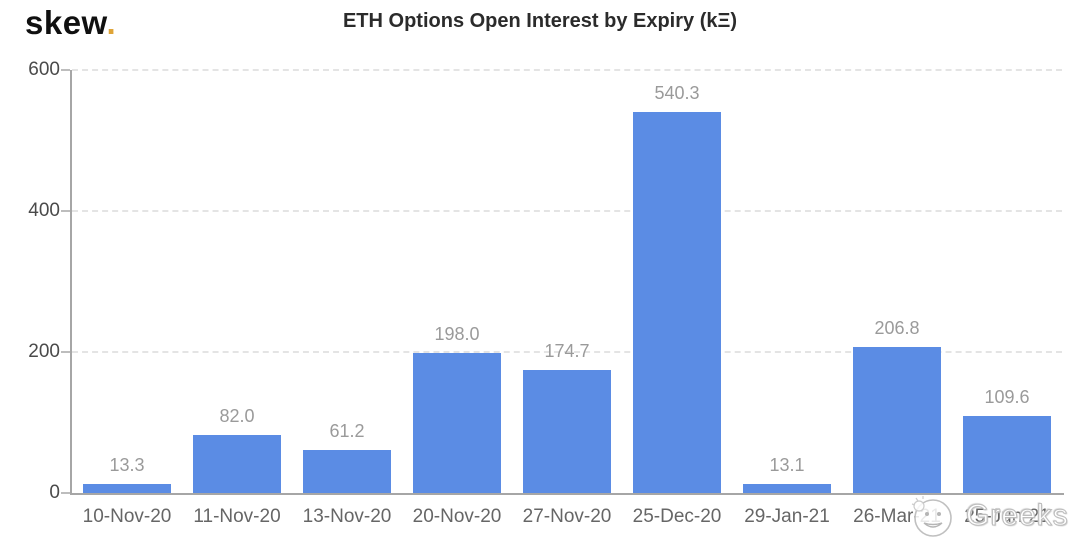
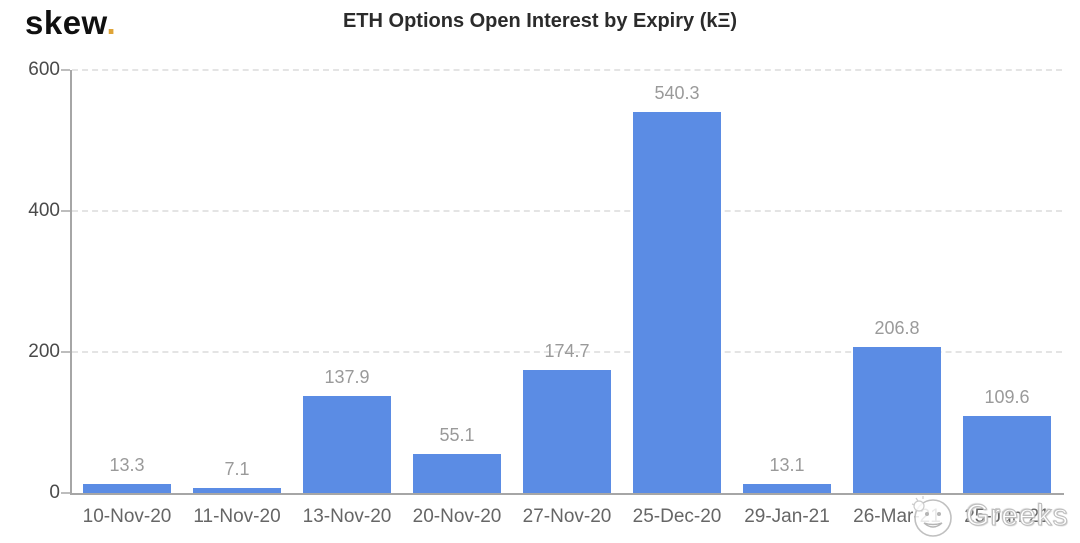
11-Nov-20: 82.0 -> 7.1
13-Nov-20: 61.2 -> 137.9
20-Nov-20: 198.0 -> 55.1
